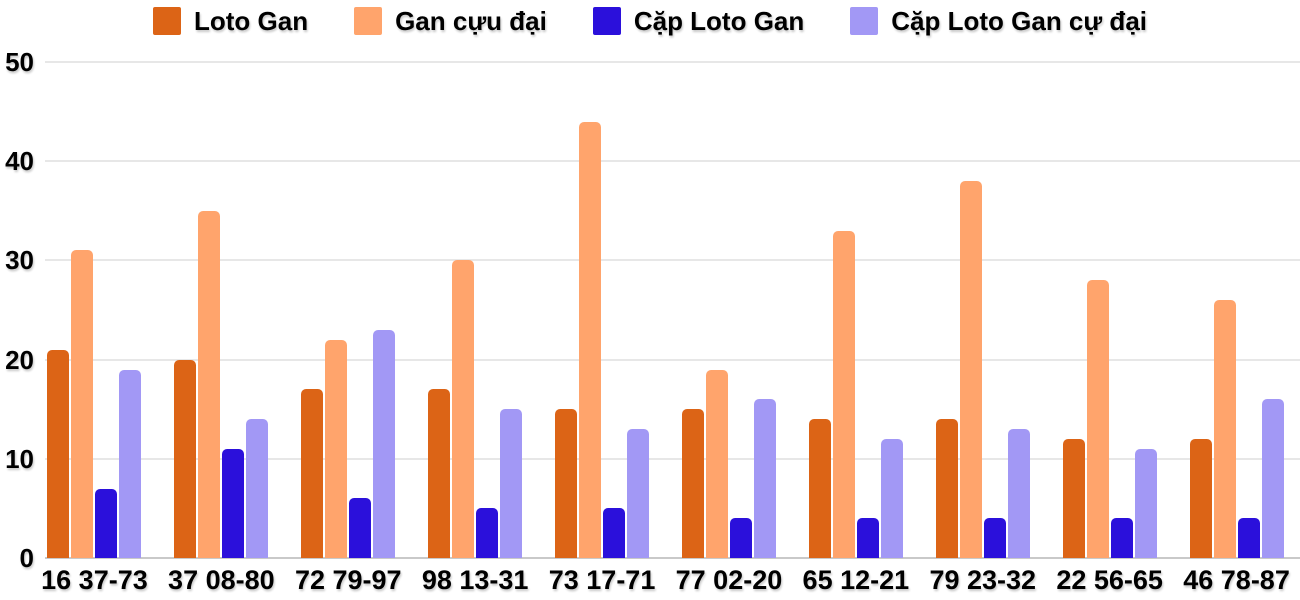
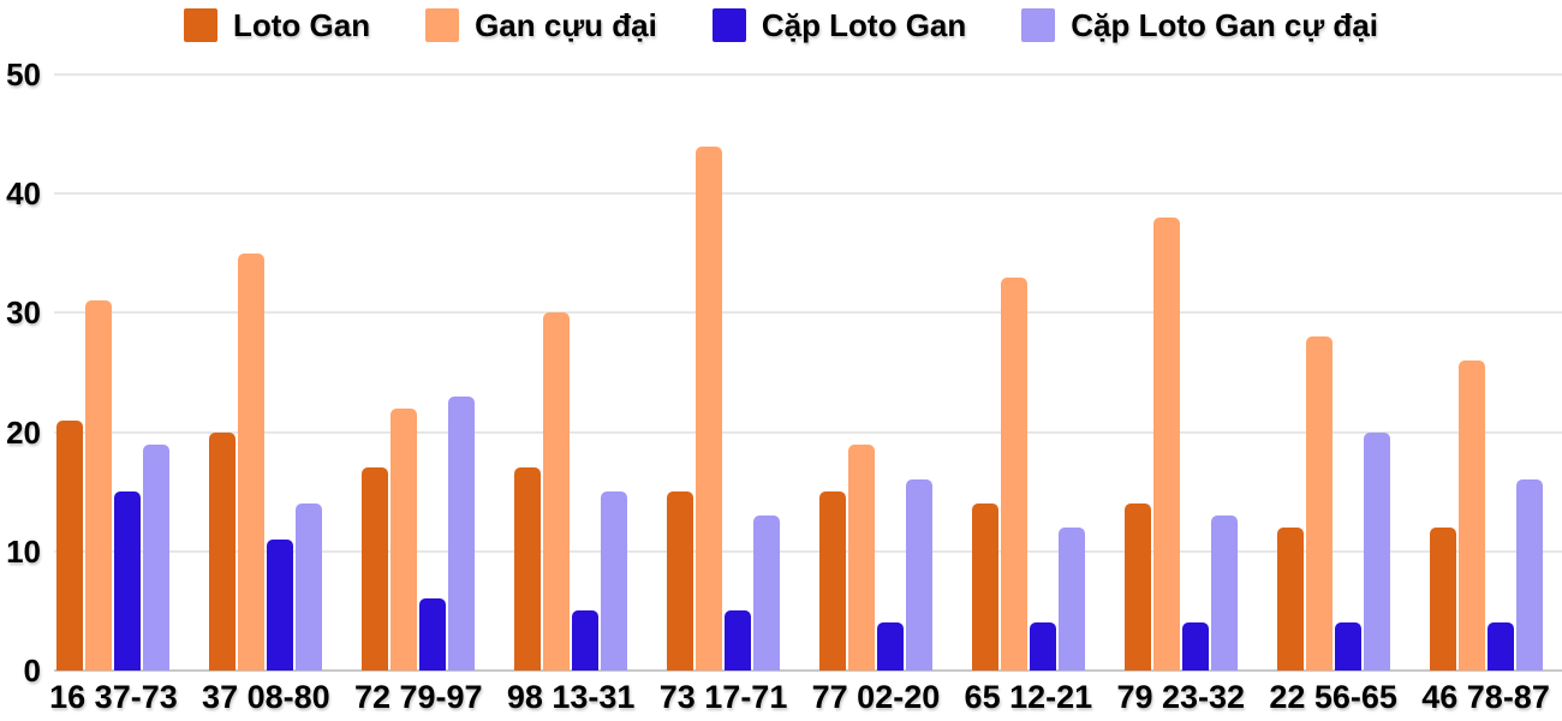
Cặp Loto Gan/16 37-73: 7 -> 15
Cặp Loto Gan cự đại/22 56-65: 11 -> 20
